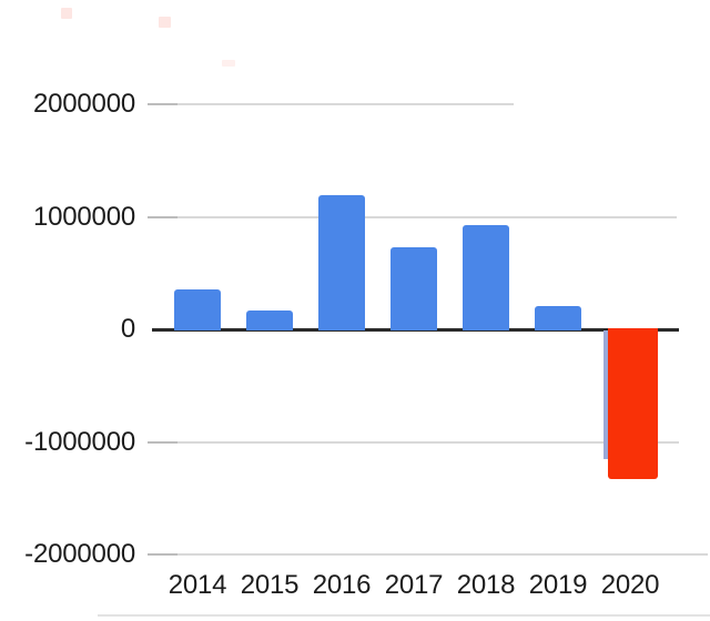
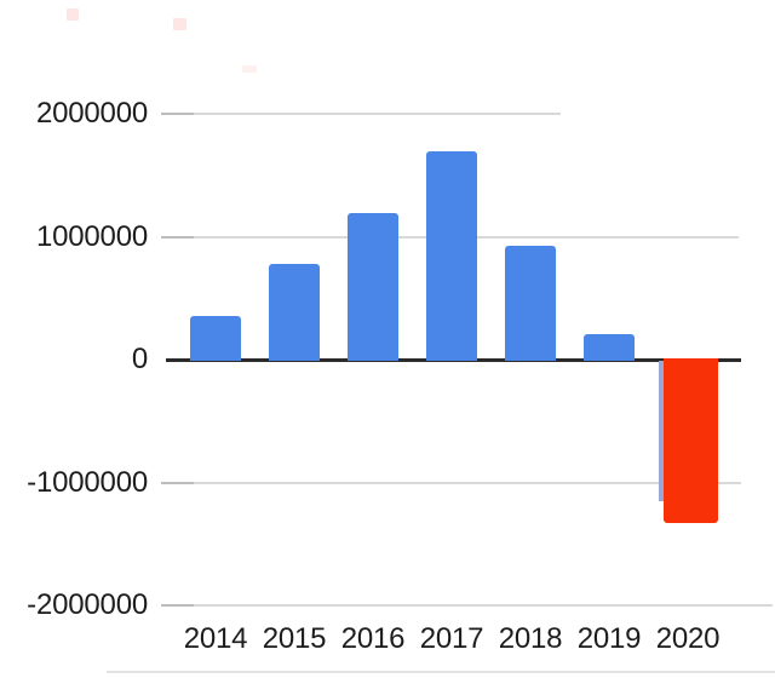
2015: 170000 -> 780000
2017: 730000 -> 1690000
